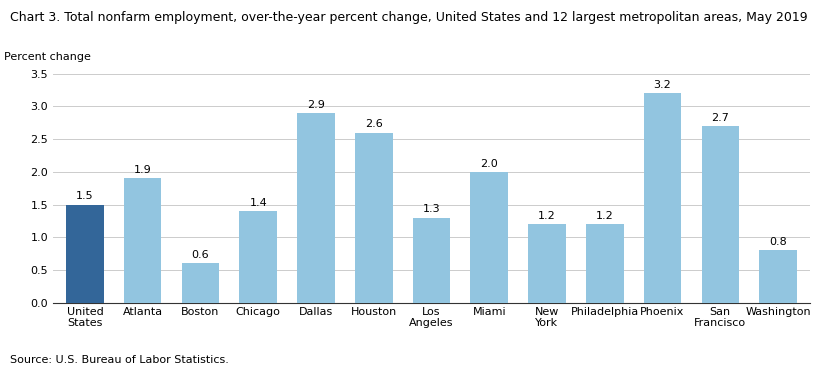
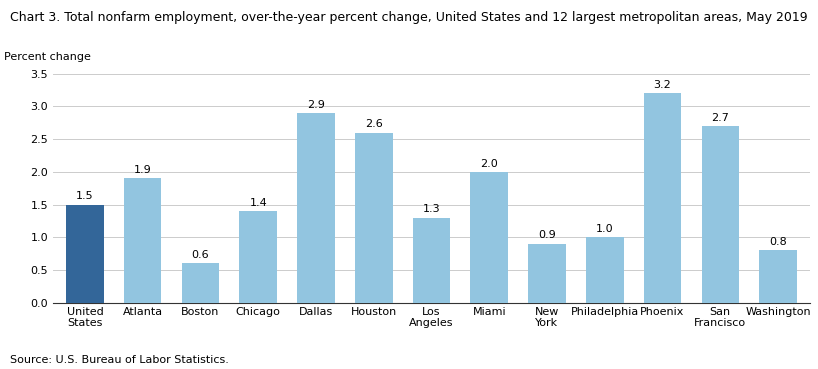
New York: 1.2 -> 0.9
Philadelphia: 1.2 -> 1.0
